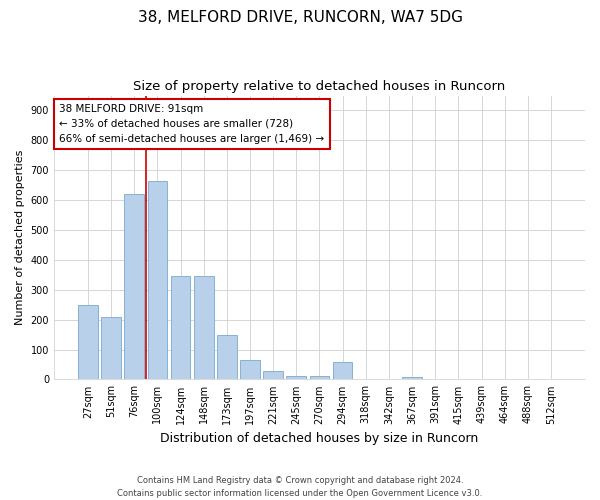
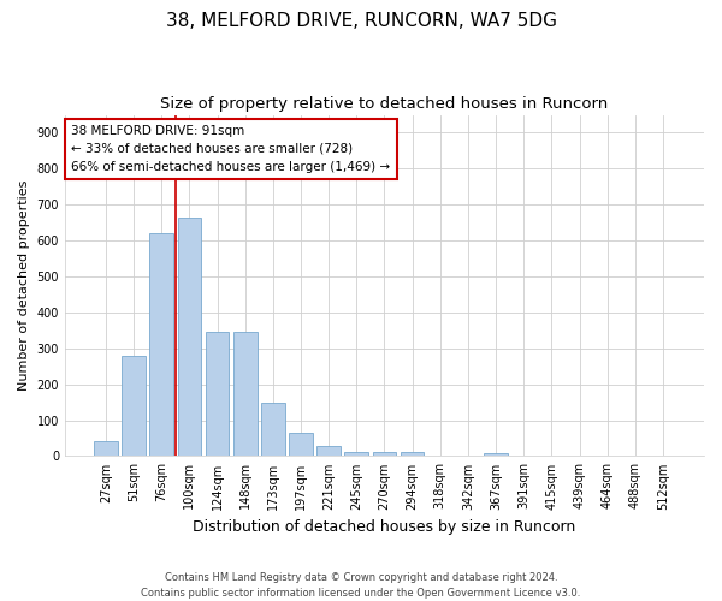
27sqm: 250 -> 40
51sqm: 210 -> 278
294sqm: 60 -> 10
